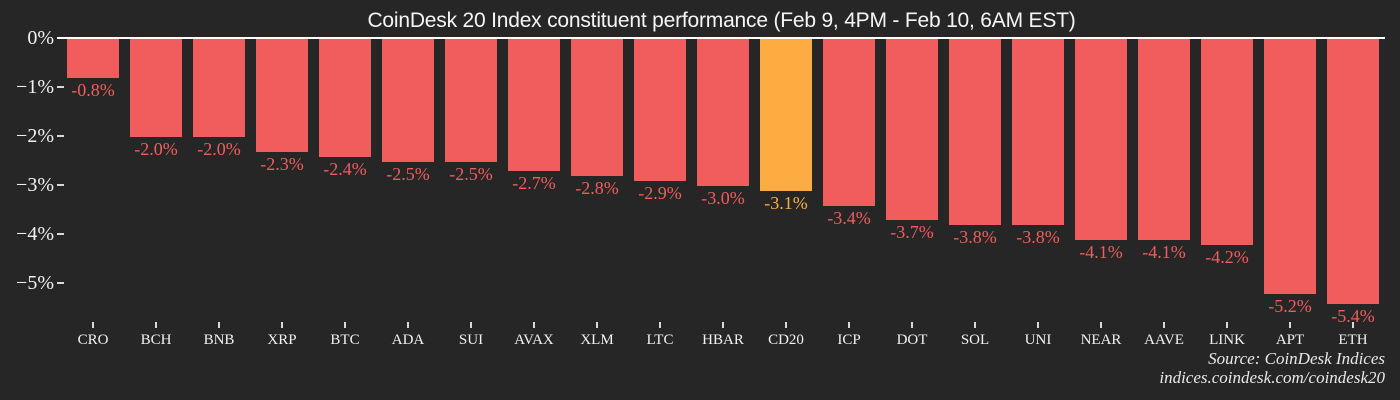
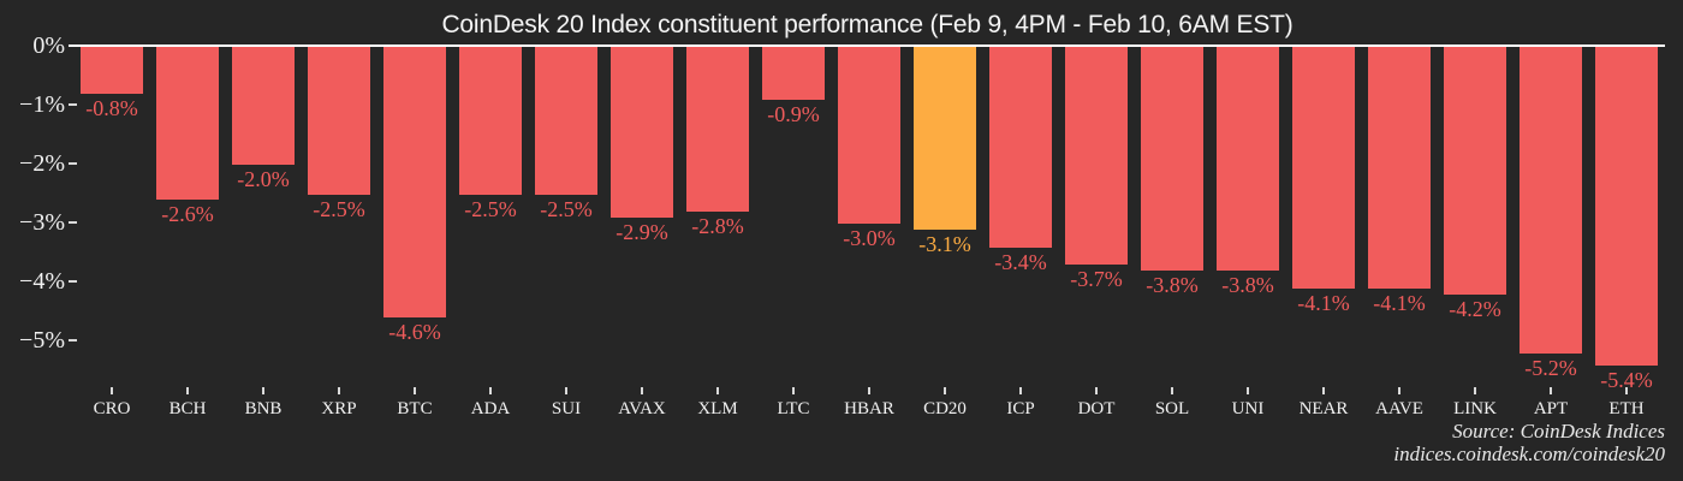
BCH: -2.0% -> -2.6%
XRP: -2.3% -> -2.5%
BTC: -2.4% -> -4.6%
AVAX: -2.7% -> -2.9%
LTC: -2.9% -> -0.9%
